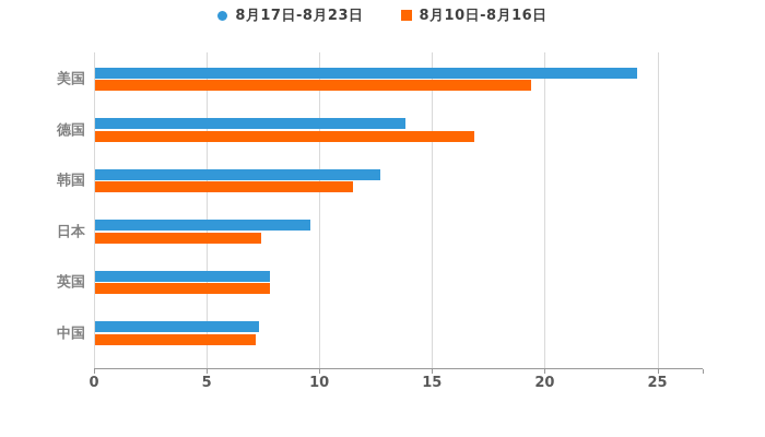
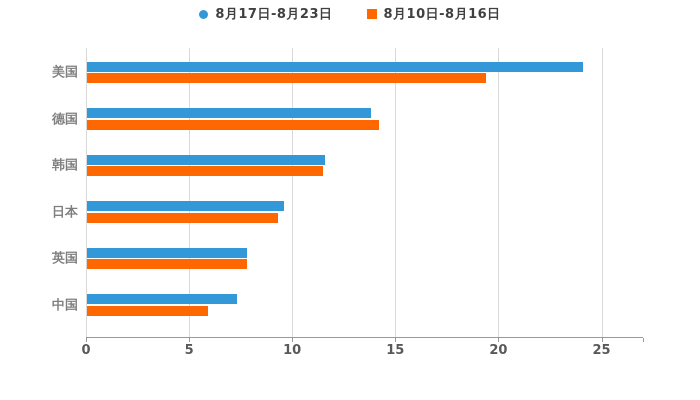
8月10日-8月16日/德国: 16.9 -> 14.2
8月17日-8月23日/韩国: 12.7 -> 11.6
8月10日-8月16日/日本: 7.4 -> 9.3
8月10日-8月16日/中国: 7.2 -> 5.9
